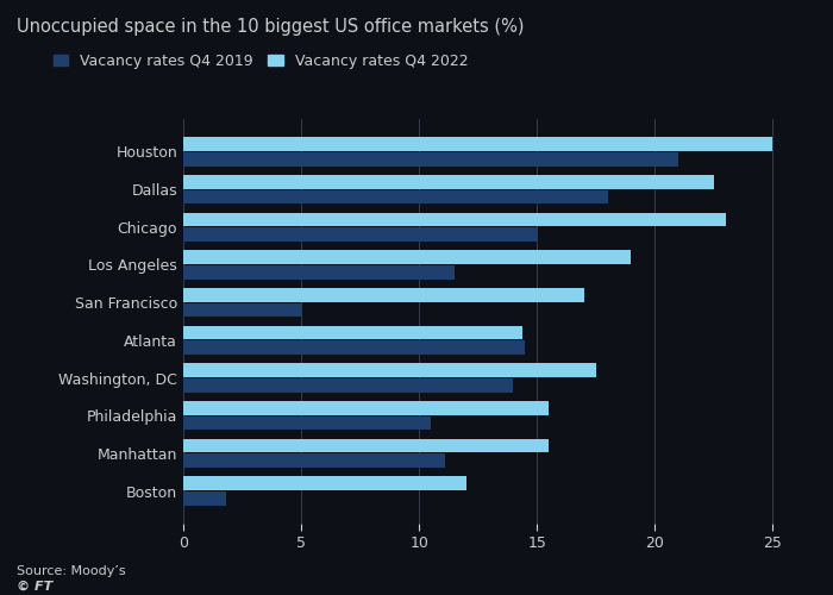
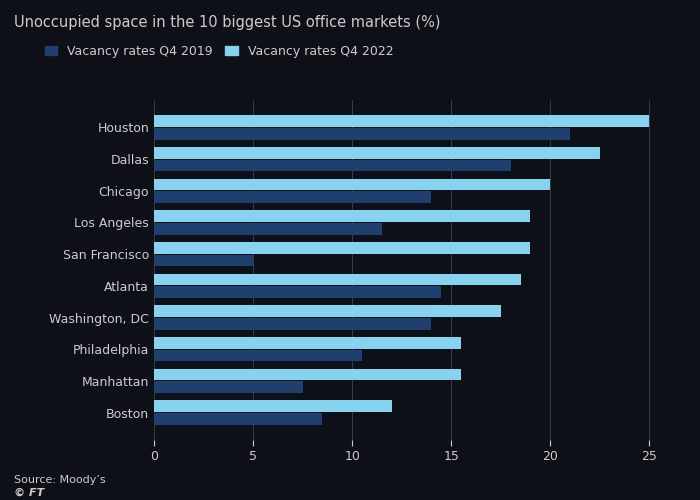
Vacancy rates Q4 2022/Chicago: 23.0 -> 20.0
Vacancy rates Q4 2019/Chicago: 15.0 -> 14.0
Vacancy rates Q4 2022/San Francisco: 17.0 -> 19.0
Vacancy rates Q4 2022/Atlanta: 14.4 -> 18.5
Vacancy rates Q4 2019/Manhattan: 11.1 -> 7.5
Vacancy rates Q4 2019/Boston: 1.8 -> 8.5
